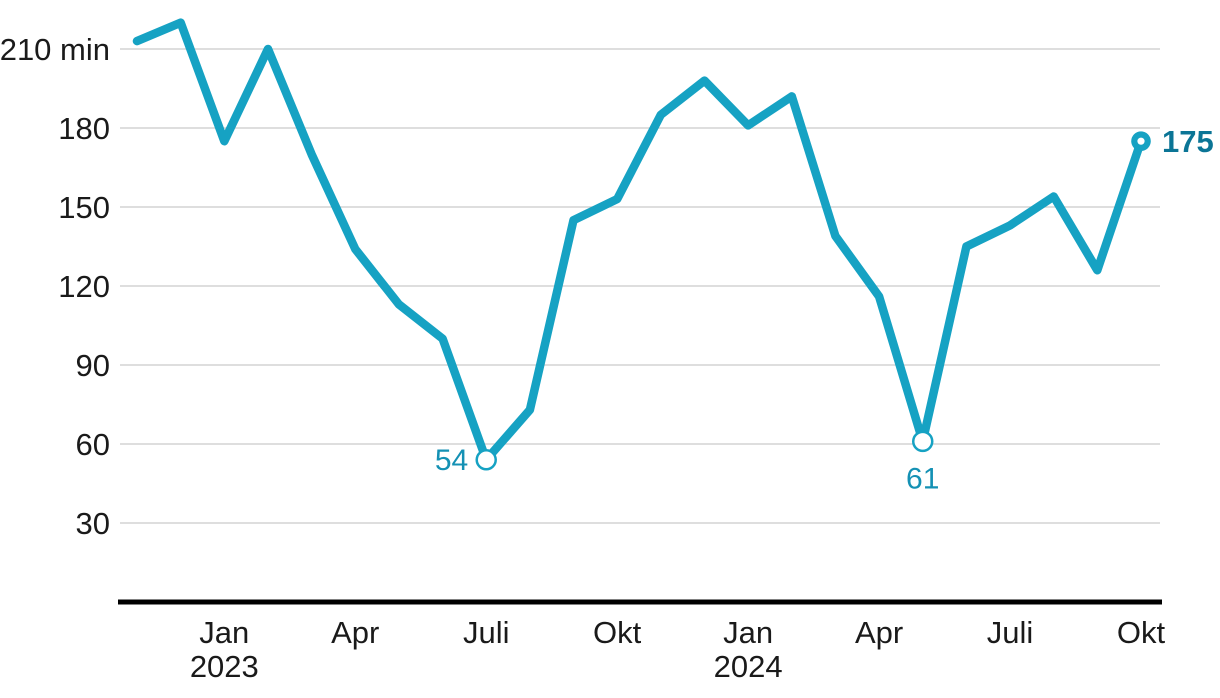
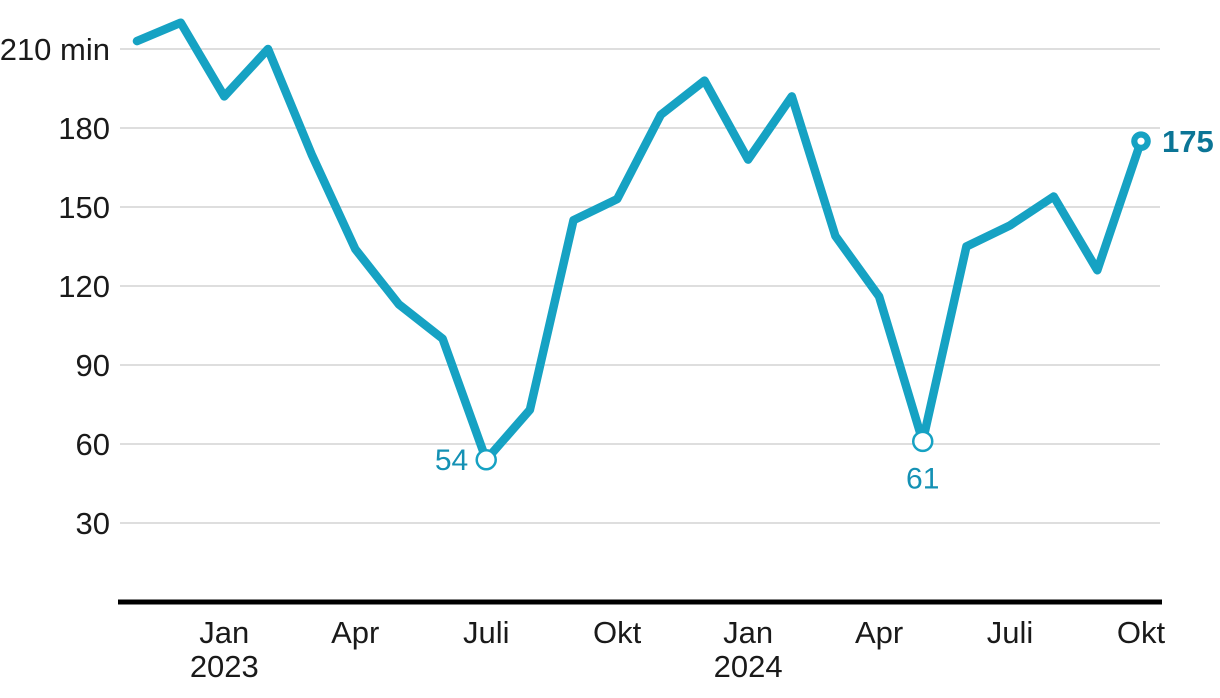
Jan 2023: 175 -> 192
Jan 2024: 181 -> 168
